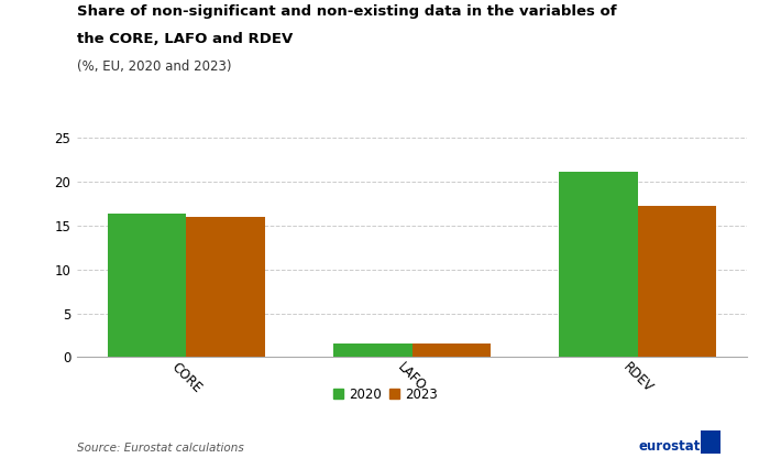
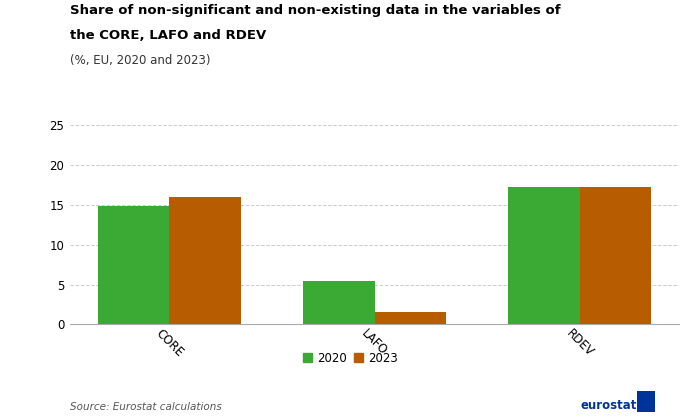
2020/CORE: 16.3 -> 14.8
2020/LAFO: 1.5 -> 5.4
2020/RDEV: 21.1 -> 17.2
